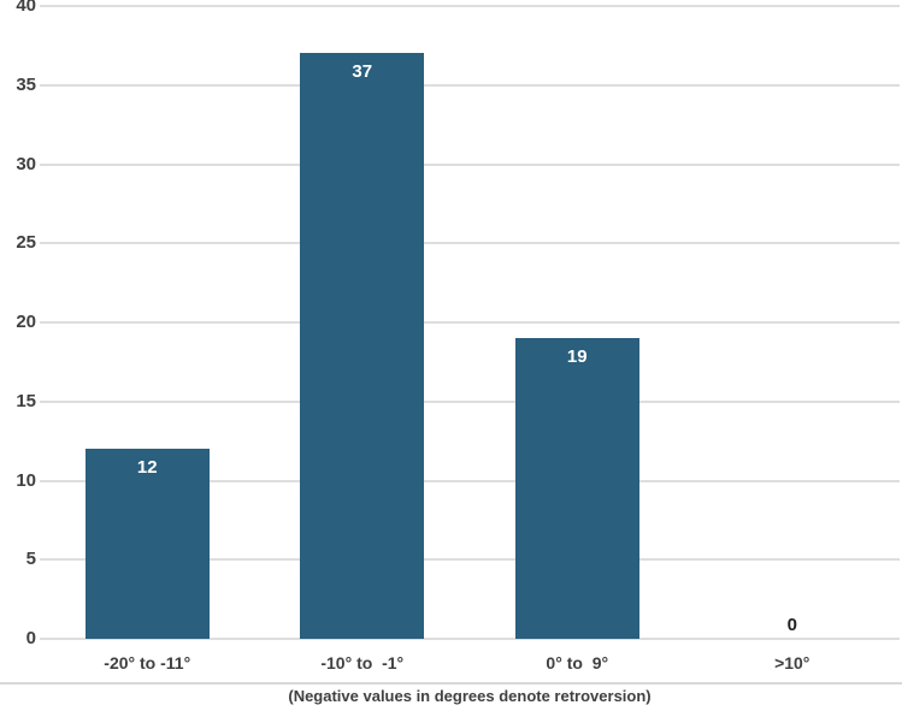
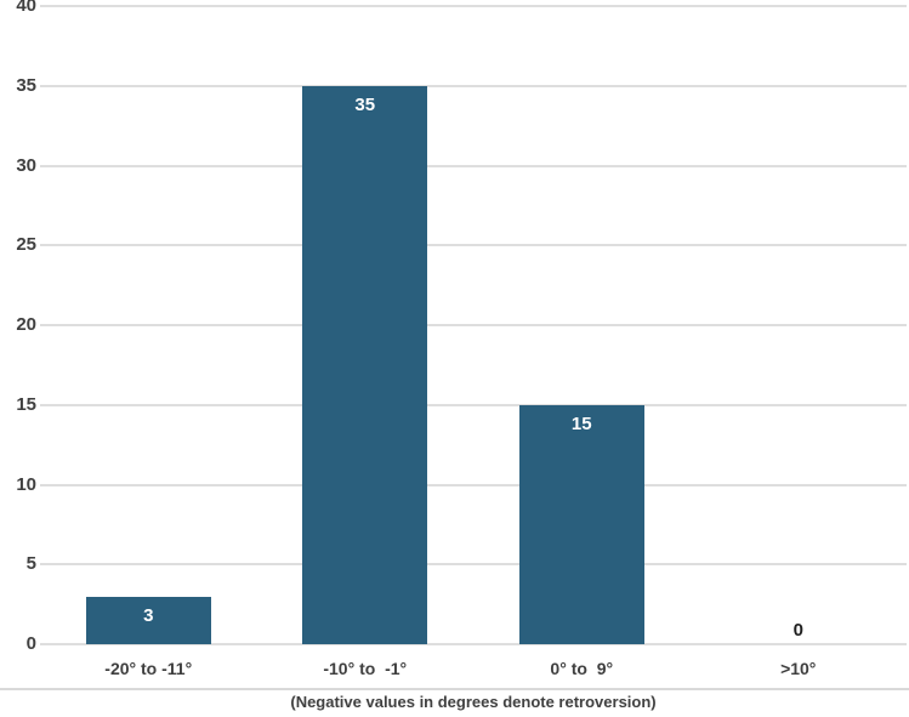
-20° to -11°: 12 -> 3
-10° to -1°: 37 -> 35
0° to 9°: 19 -> 15
